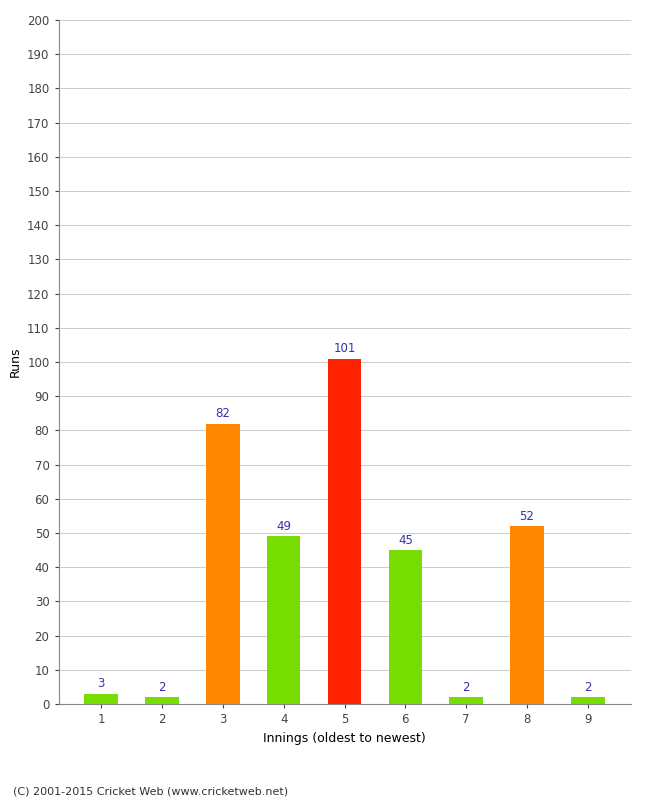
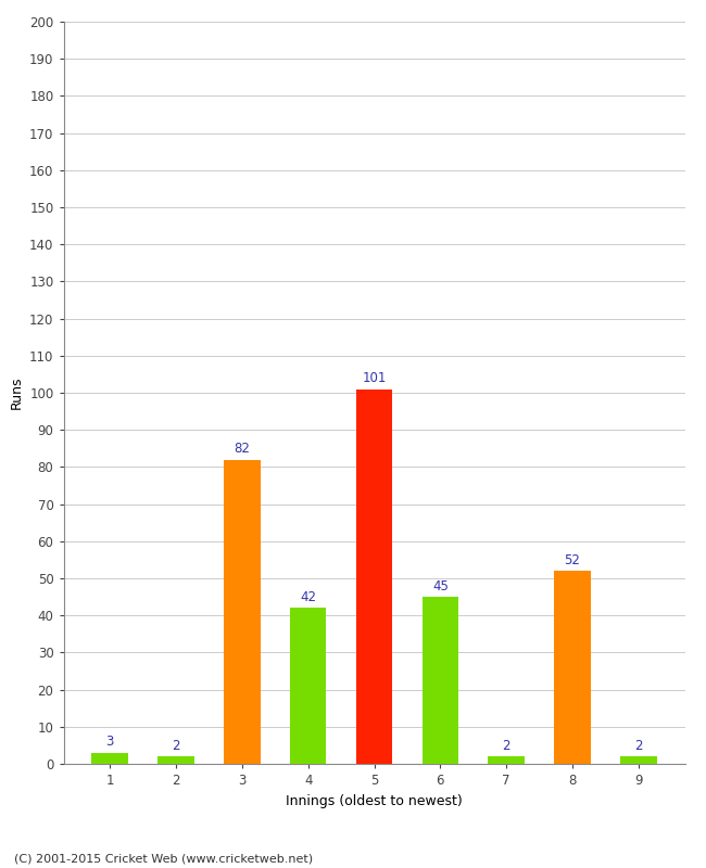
4: 49 -> 42
